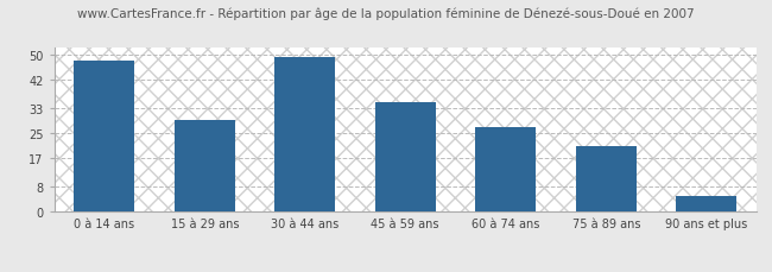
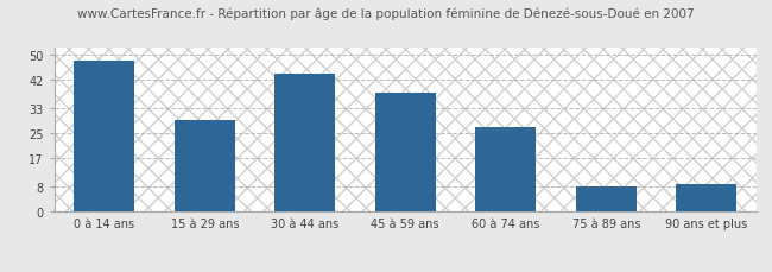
30 à 44 ans: 49 -> 44
45 à 59 ans: 35 -> 38
75 à 89 ans: 21 -> 8
90 ans et plus: 5 -> 9
